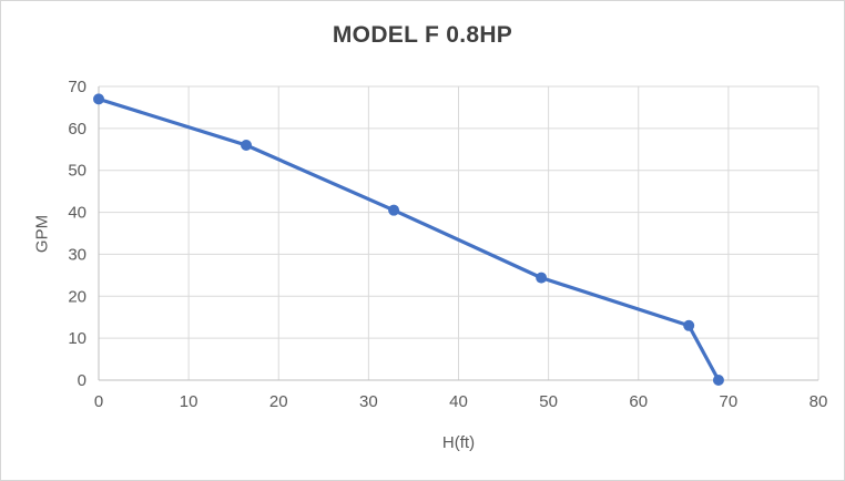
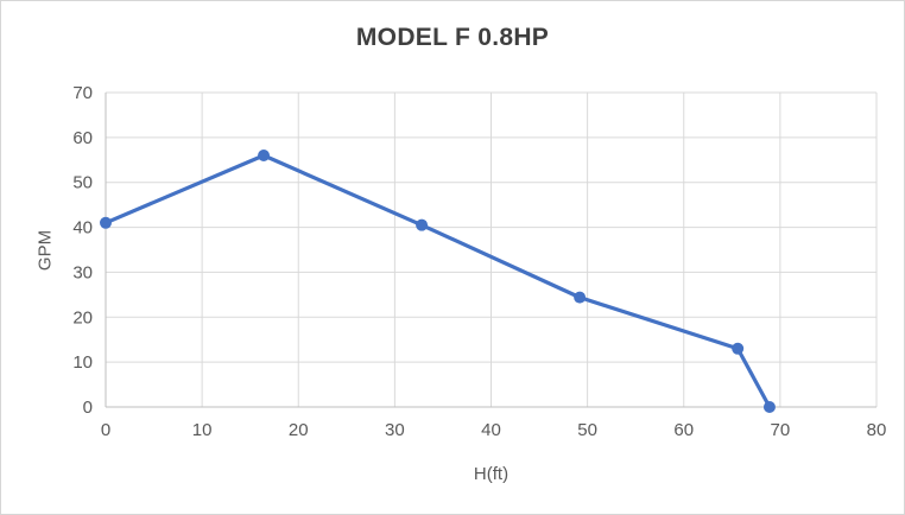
0: 67 -> 41
